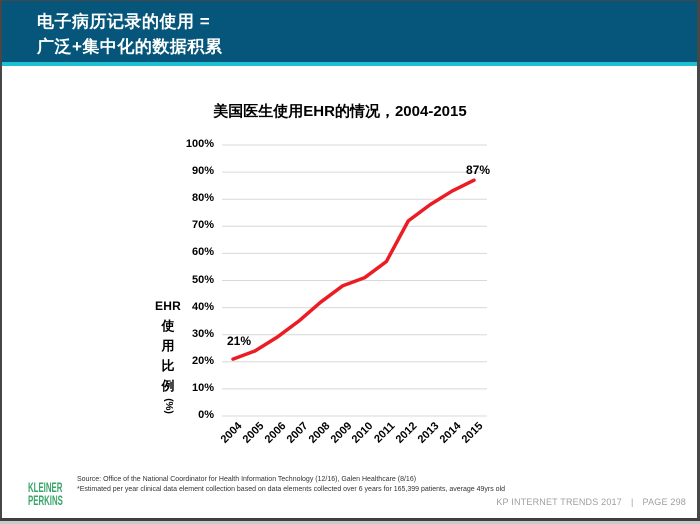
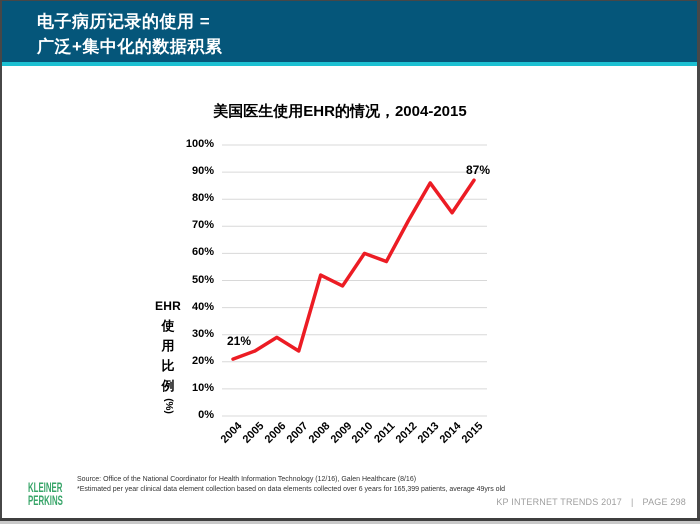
2007: 35% -> 24%
2008: 42% -> 52%
2010: 51% -> 60%
2013: 78% -> 86%
2014: 83% -> 75%
